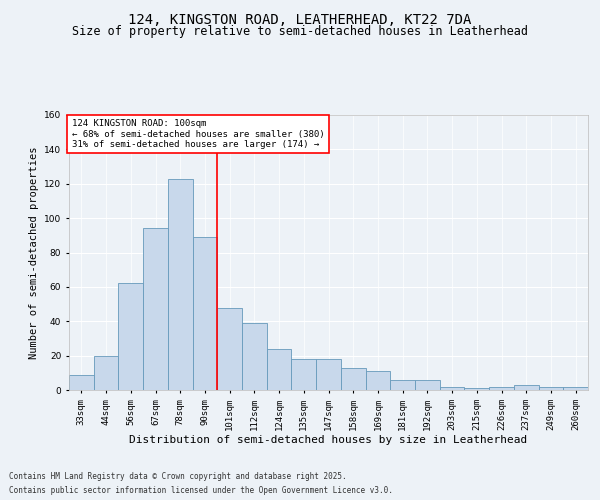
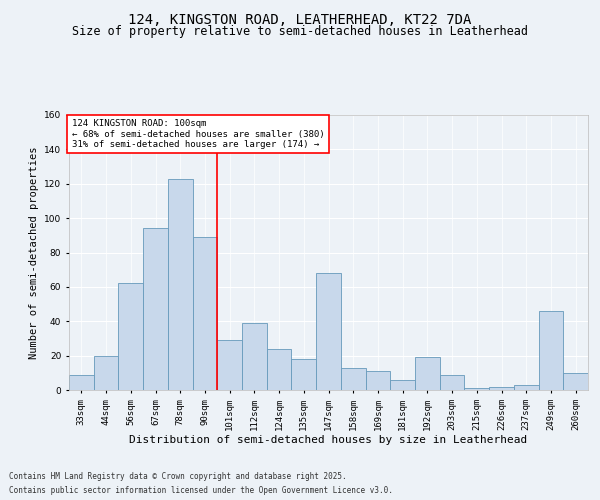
101sqm: 48 -> 29
147sqm: 18 -> 68
192sqm: 6 -> 19
203sqm: 2 -> 9
249sqm: 2 -> 46
260sqm: 2 -> 10
